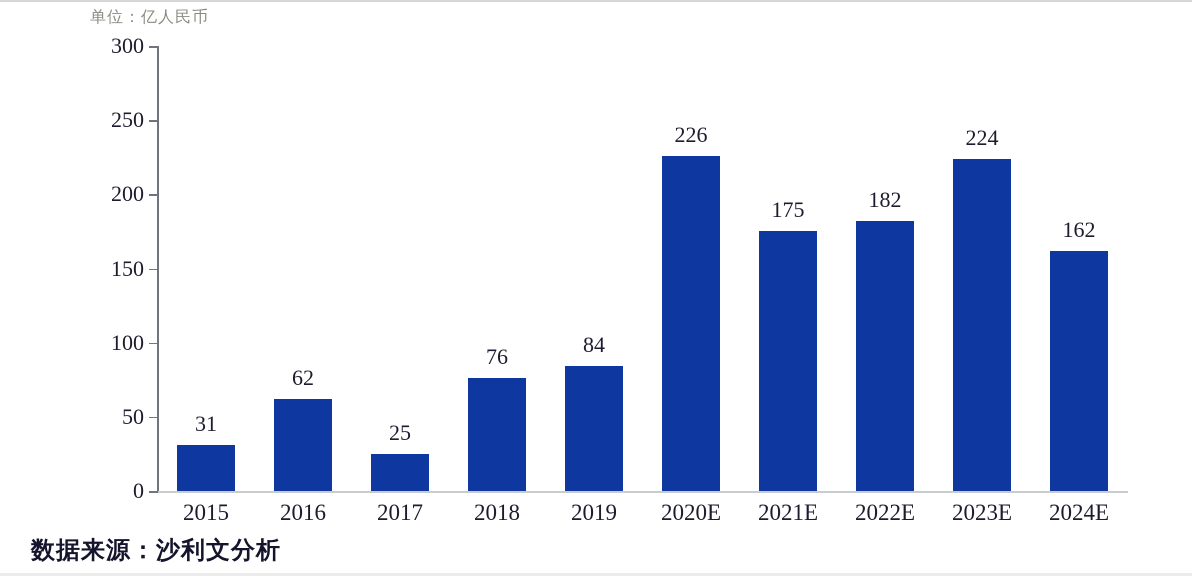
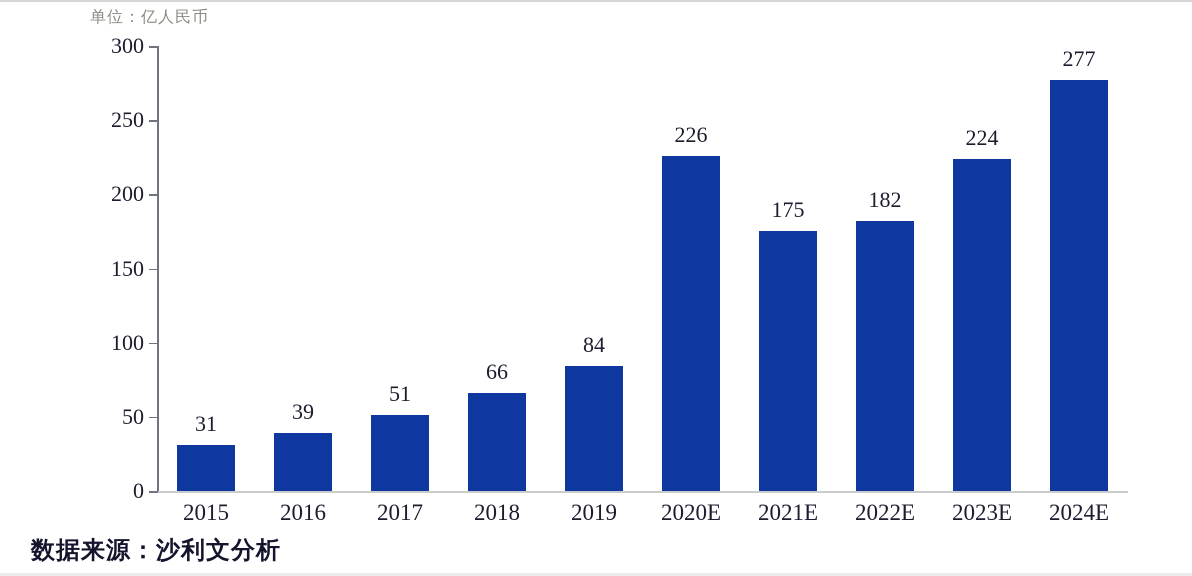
2016: 62 -> 39
2017: 25 -> 51
2018: 76 -> 66
2024E: 162 -> 277
